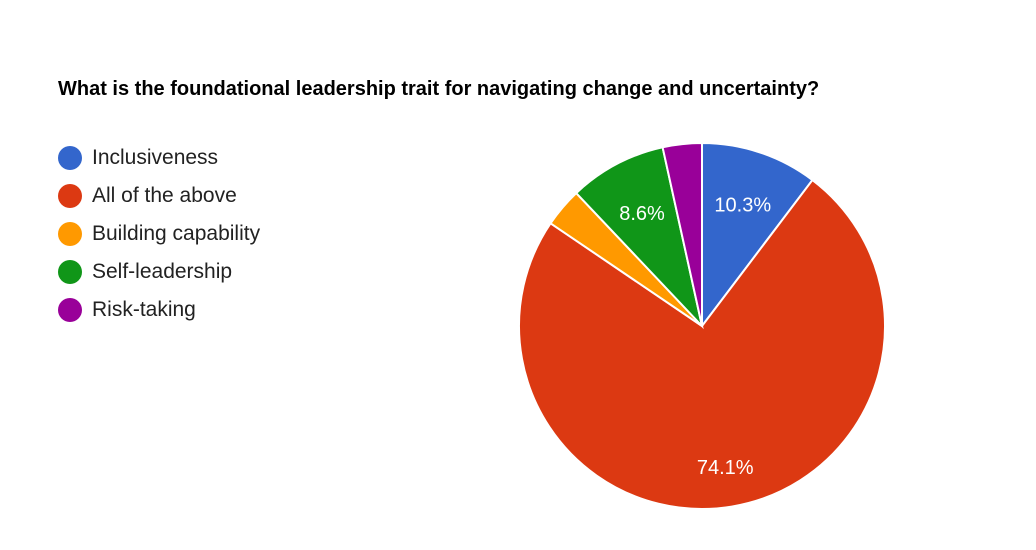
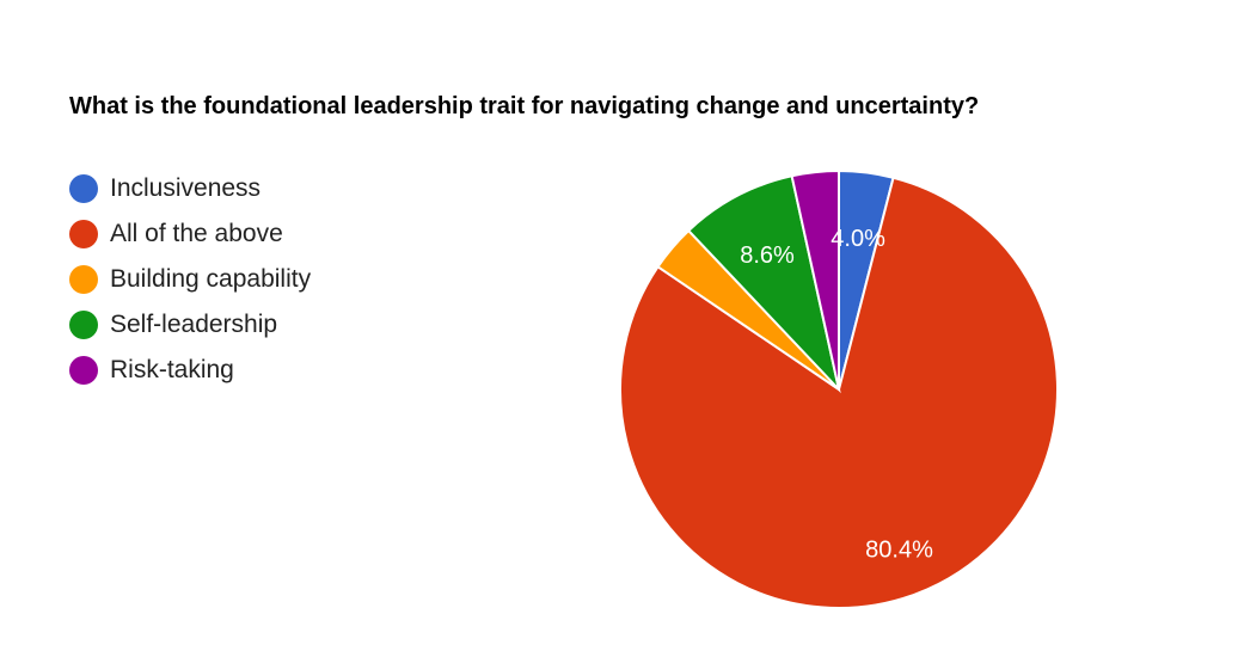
Inclusiveness: 10.3% -> 4.0%
All of the above: 74.1% -> 80.4%
